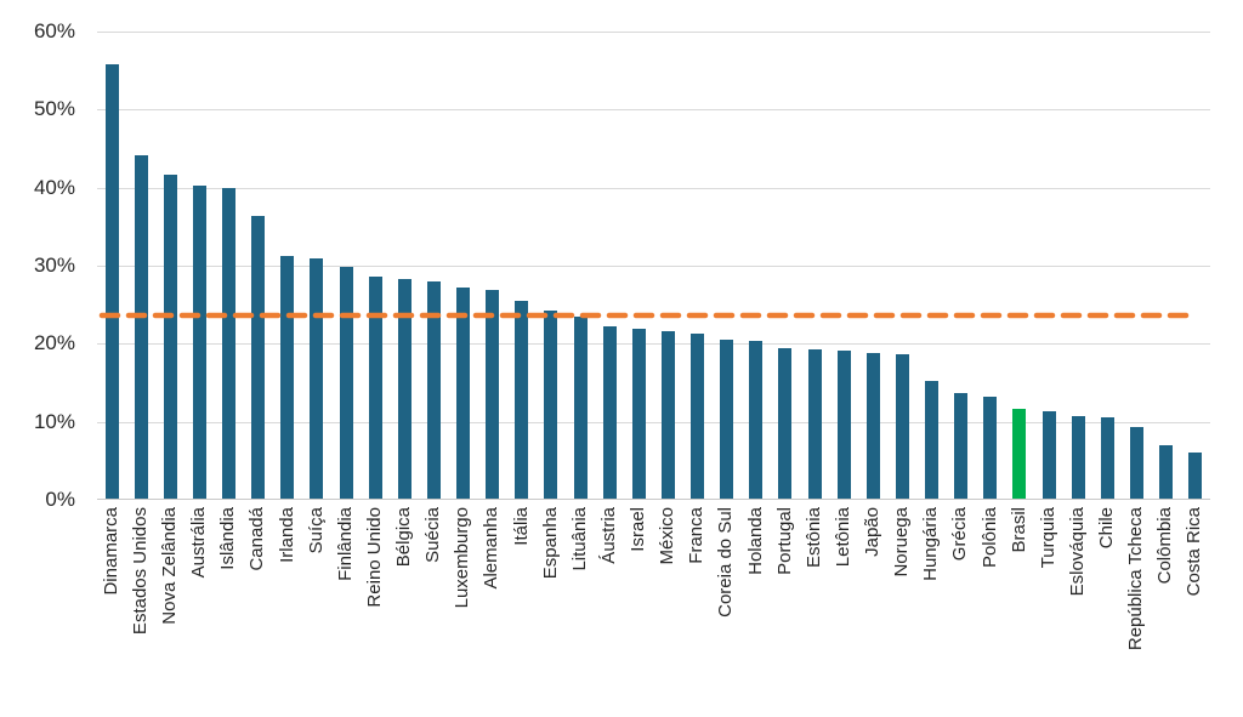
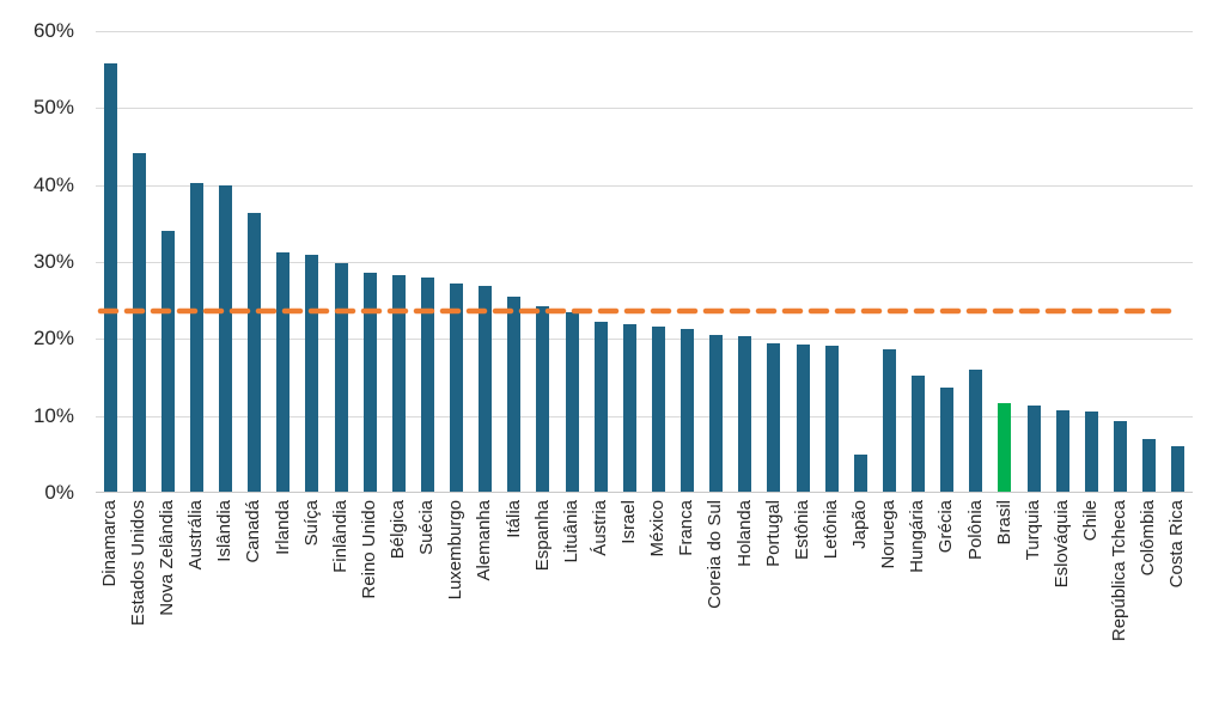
Nova Zelândia: 42% -> 34%
Japão: 19% -> 5%
Polônia: 13% -> 16%
